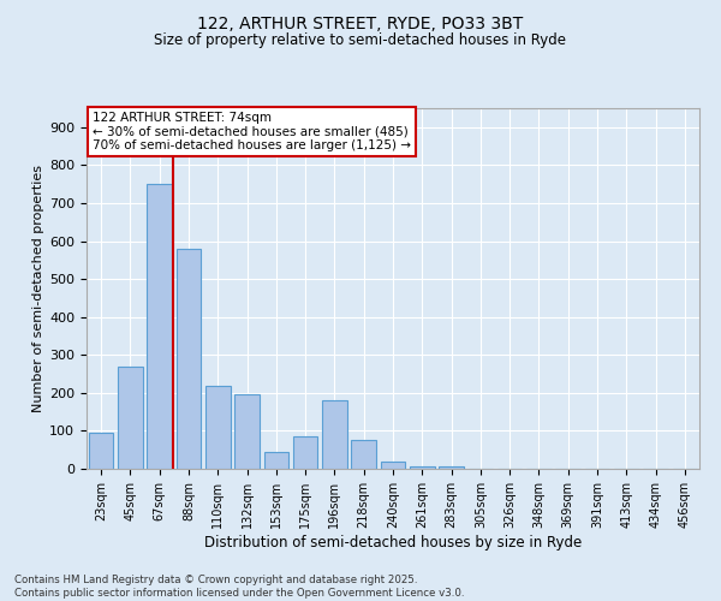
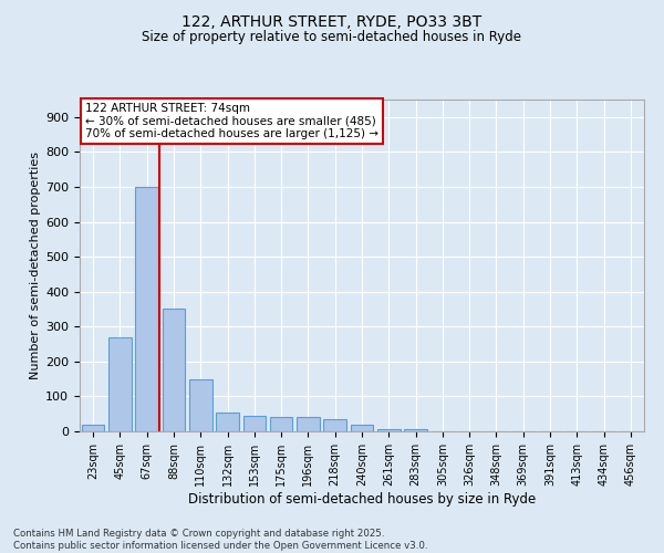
23sqm: 95 -> 20
67sqm: 750 -> 700
88sqm: 580 -> 350
110sqm: 220 -> 150
132sqm: 195 -> 55
175sqm: 85 -> 40
196sqm: 180 -> 40
218sqm: 75 -> 35
